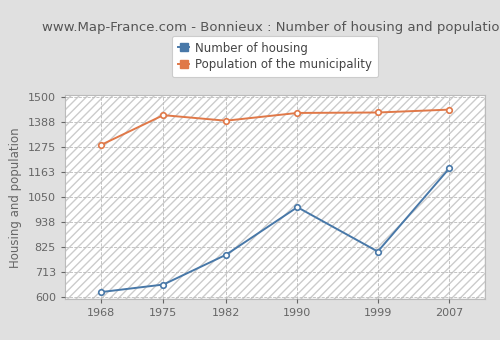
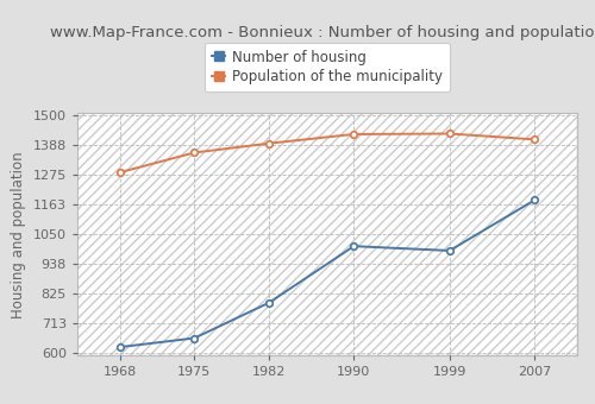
Population of the municipality/1975: 1420 -> 1360
Number of housing/1999: 805 -> 988
Population of the municipality/2007: 1445 -> 1410
